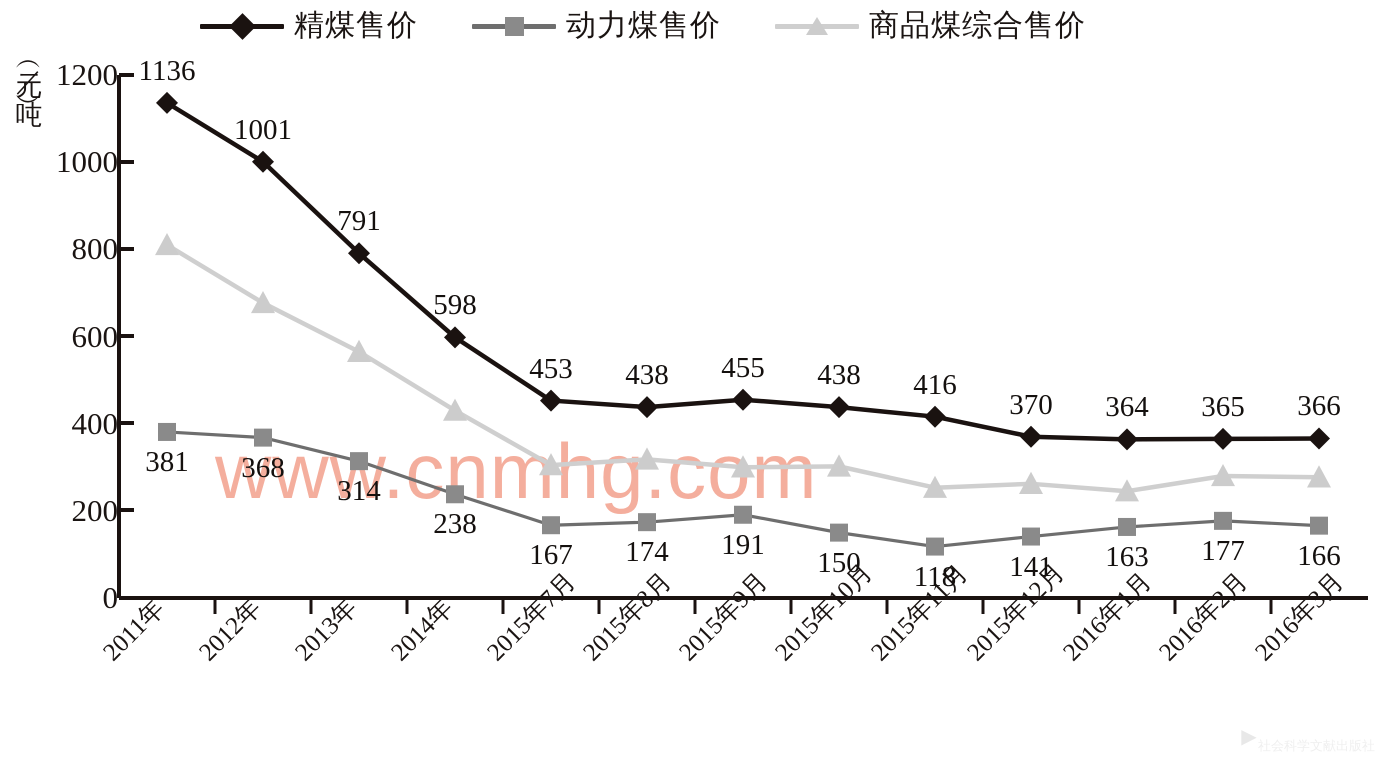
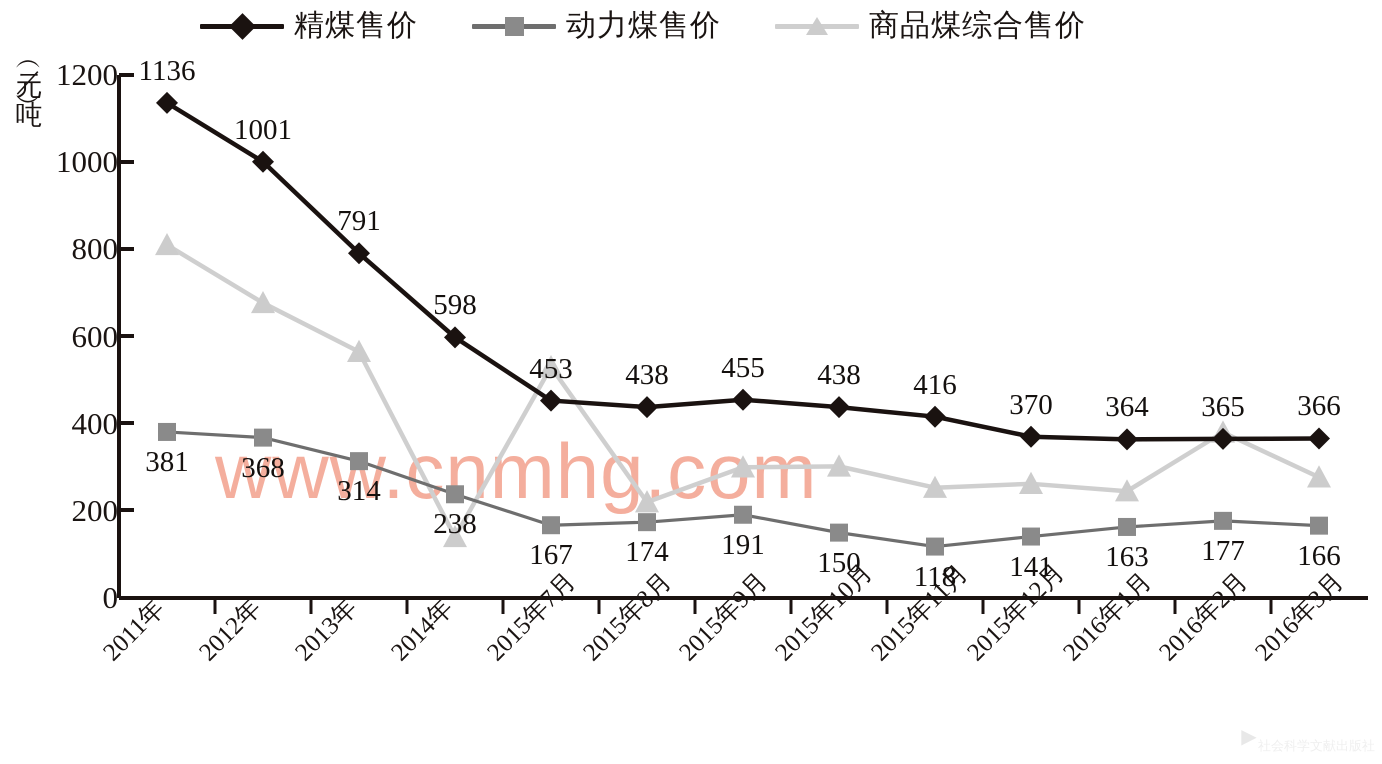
商品煤综合售价/2014年: 430 -> 140
商品煤综合售价/2015年7月: 300 -> 530
商品煤综合售价/2015年8月: 320 -> 220
商品煤综合售价/2016年2月: 280 -> 380
